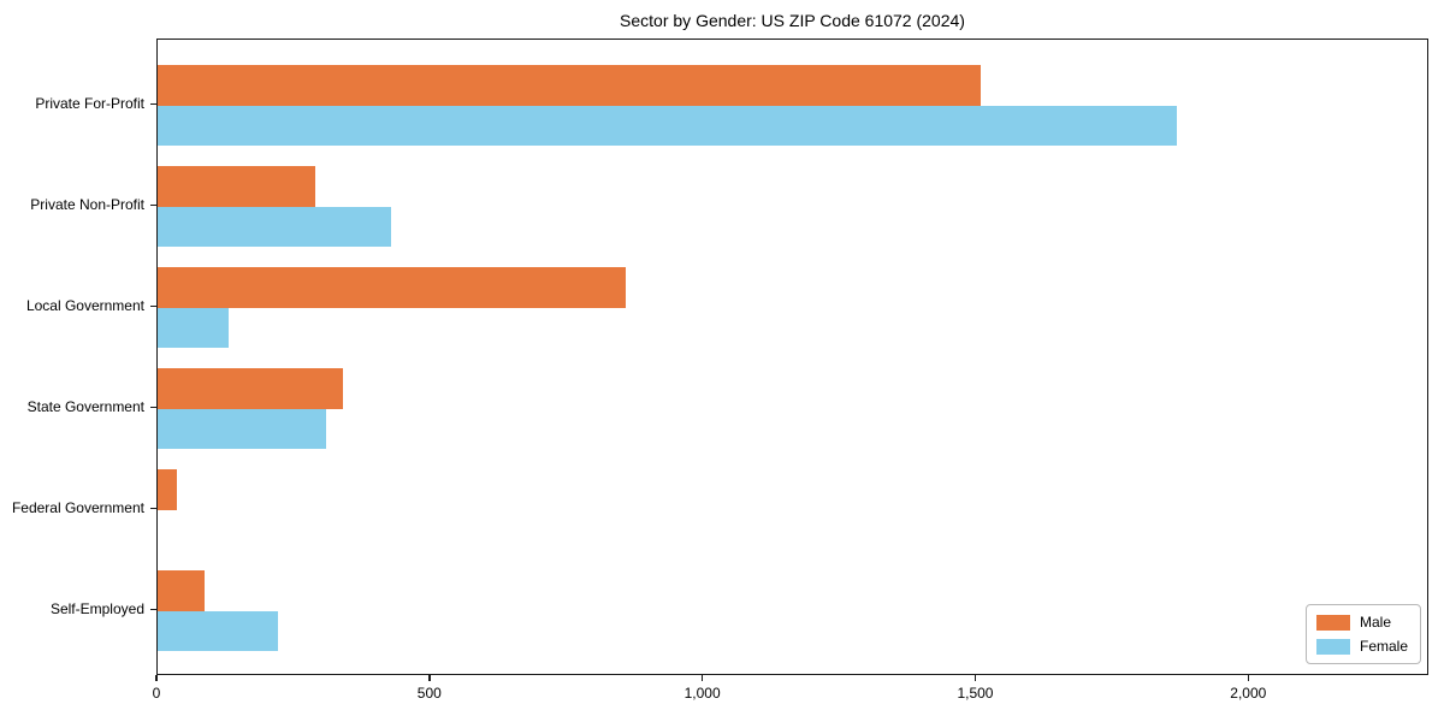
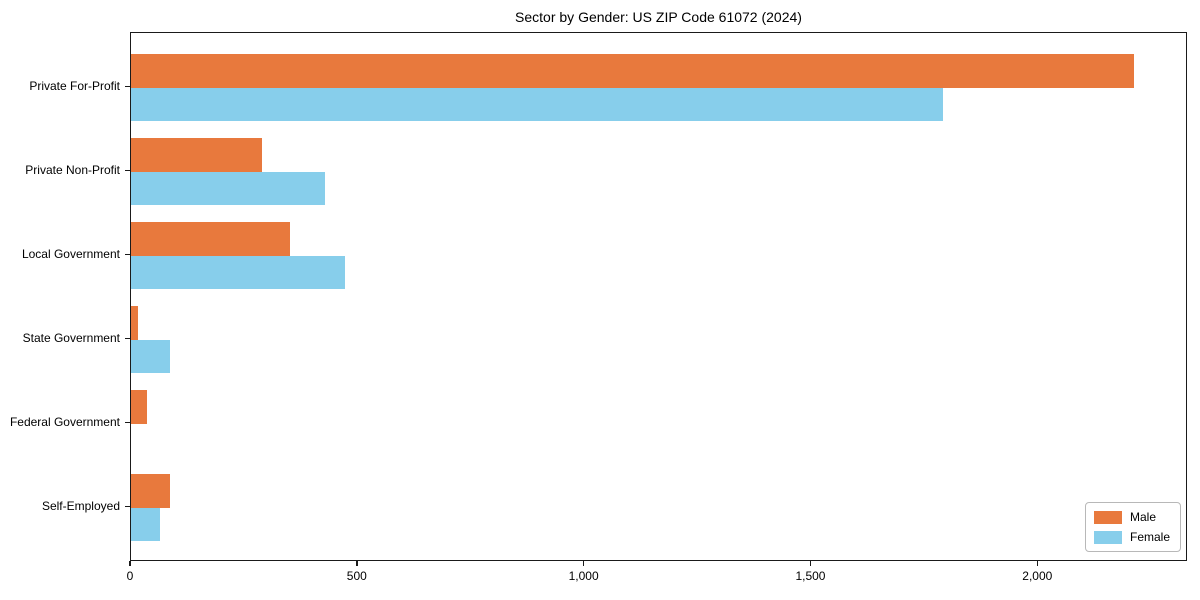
Male/Private For-Profit: 1510 -> 2220
Female/Private For-Profit: 1870 -> 1790
Male/Local Government: 860 -> 350
Female/Local Government: 130 -> 470
Male/State Government: 340 -> 20
Female/State Government: 310 -> 90
Female/Self-Employed: 220 -> 60
